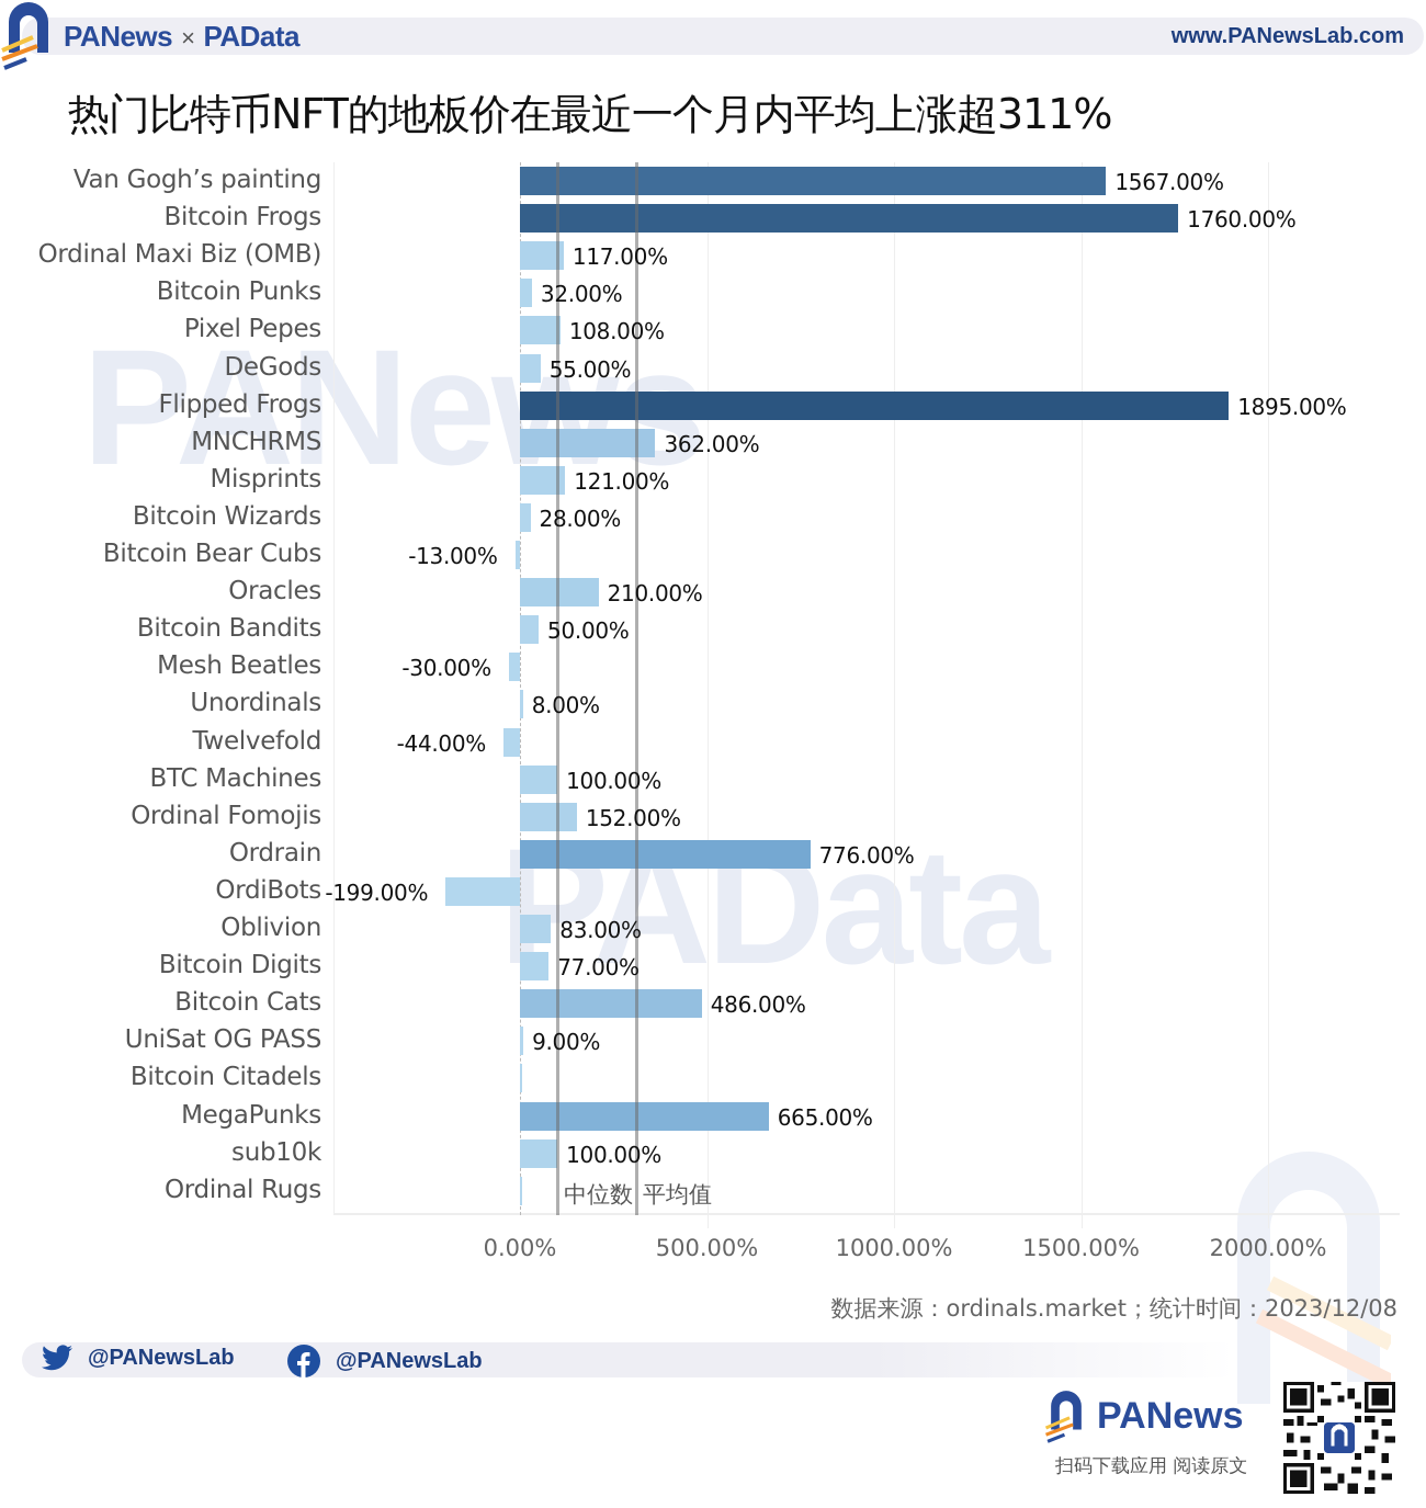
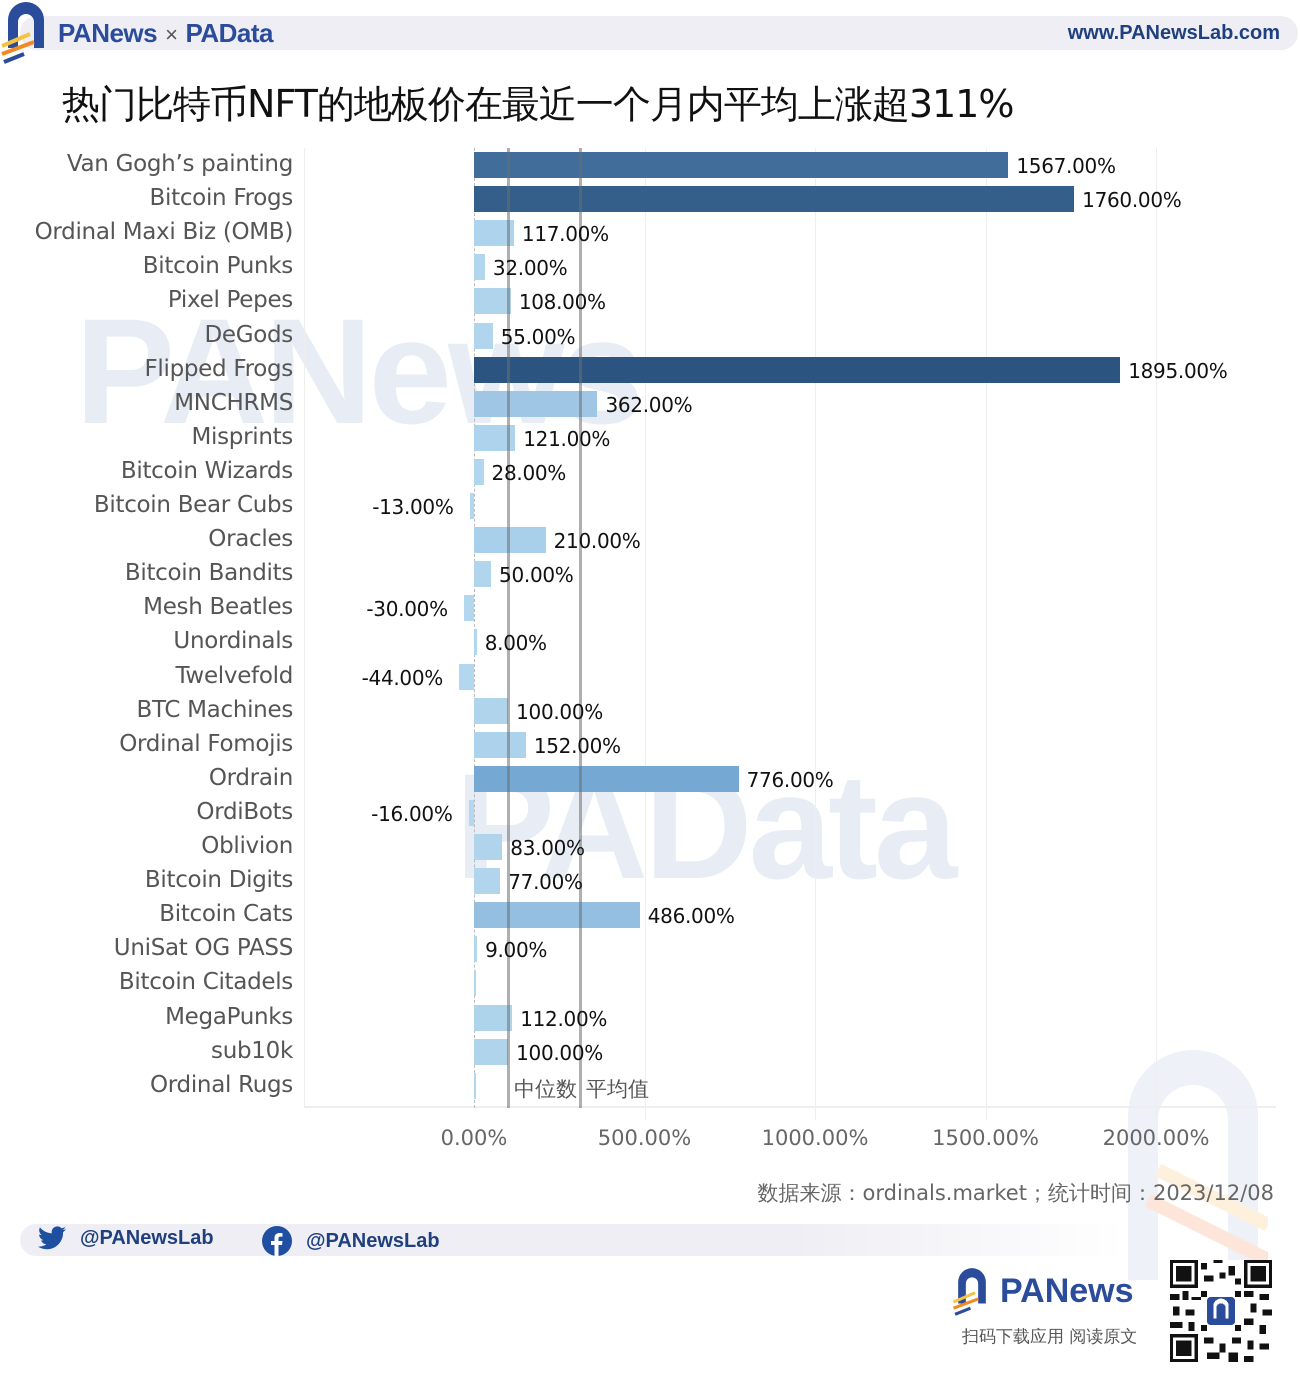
OrdiBots: -199.00% -> -16.00%
MegaPunks: 665.00% -> 112.00%
